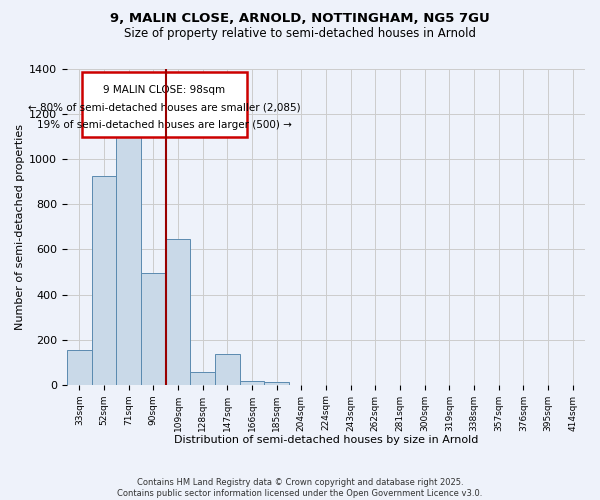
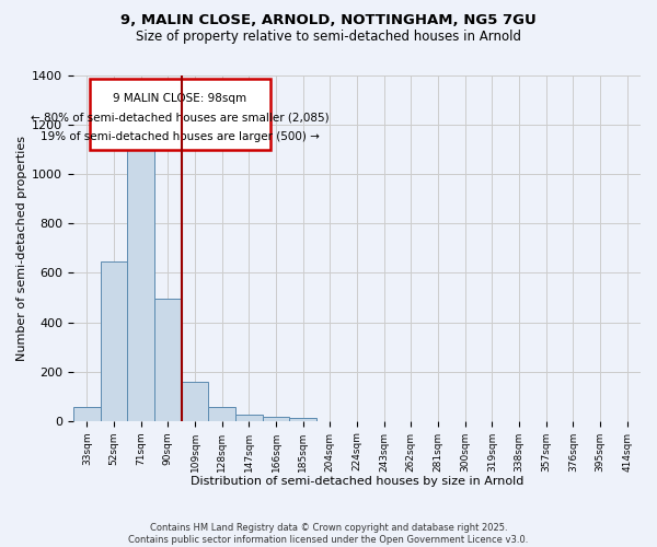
33sqm: 155 -> 55
52sqm: 925 -> 645
109sqm: 645 -> 160
147sqm: 135 -> 25
